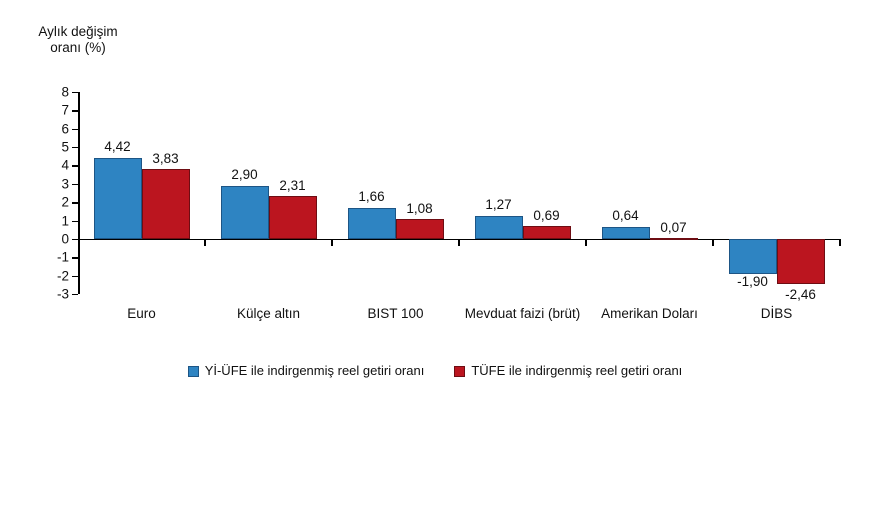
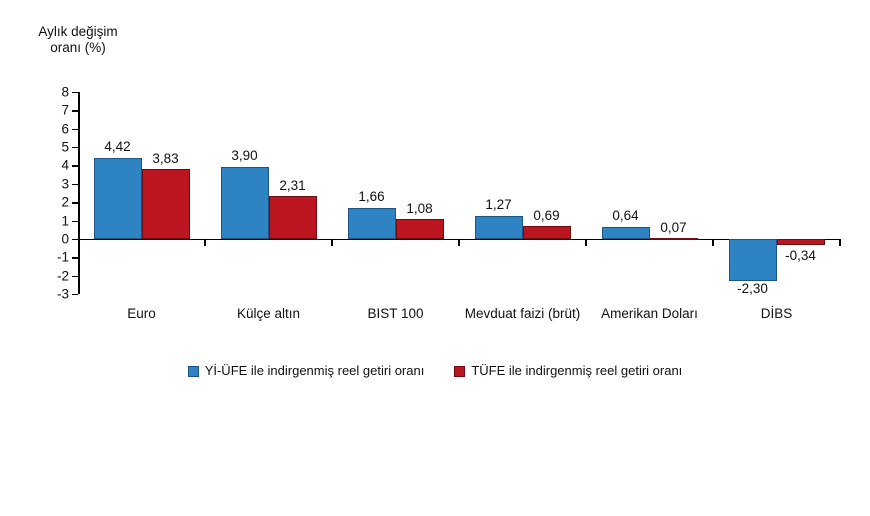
Yİ-ÜFE ile indirgenmiş reel getiri oranı/Külçe altın: 2,90 -> 3,90
Yİ-ÜFE ile indirgenmiş reel getiri oranı/DİBS: -1,90 -> -2,30
TÜFE ile indirgenmiş reel getiri oranı/DİBS: -2,46 -> -0,34
